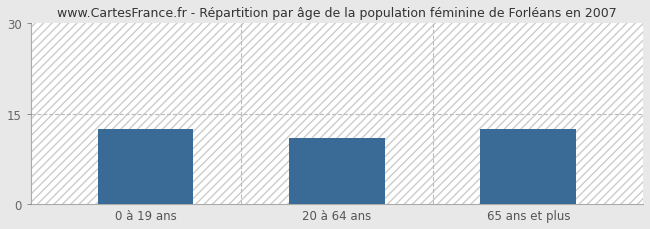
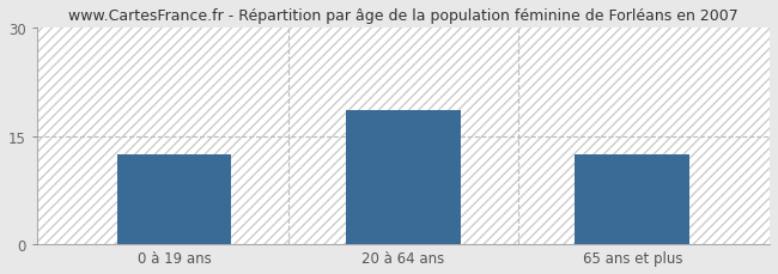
20 à 64 ans: 11.0 -> 18.5
